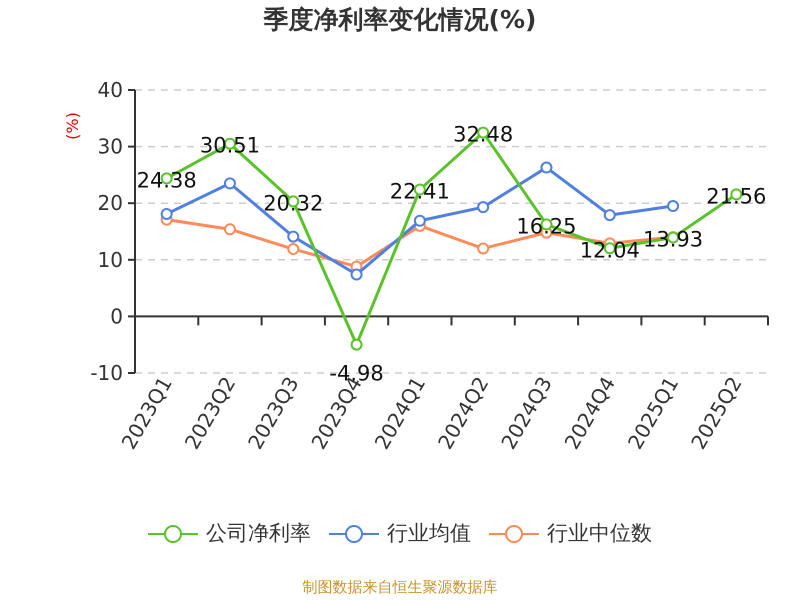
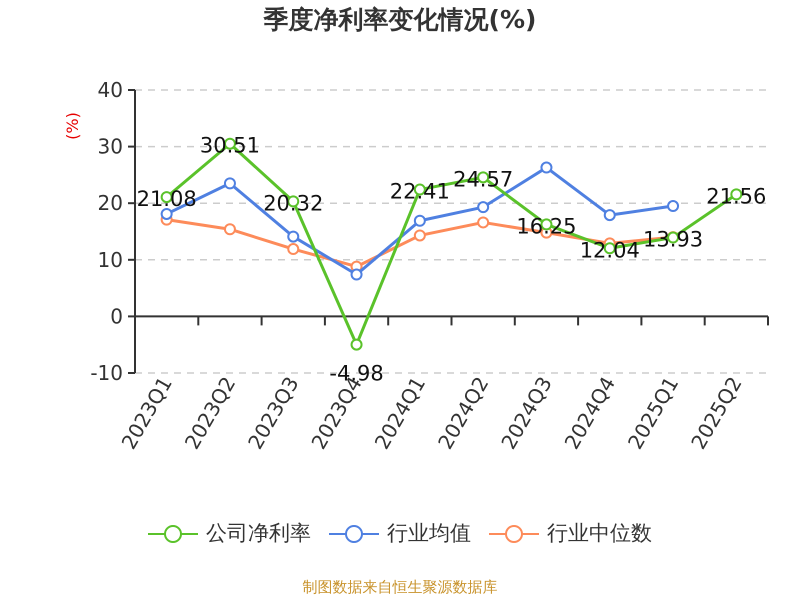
公司净利率/2023Q1: 24.38 -> 21.08
行业中位数/2024Q1: 16 -> 14
公司净利率/2024Q2: 32.48 -> 24.57
行业中位数/2024Q2: 12 -> 17
